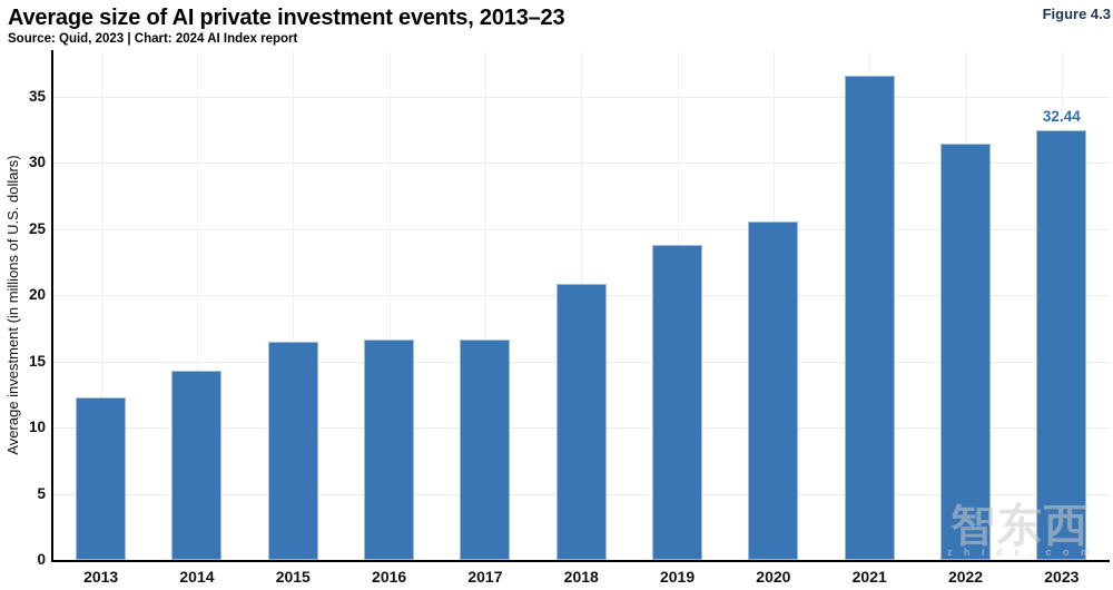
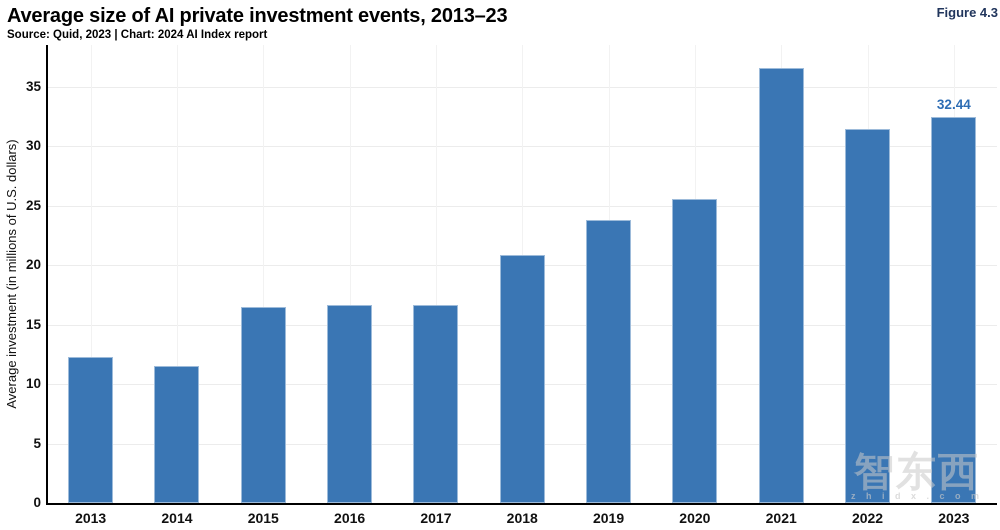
2014: 14.3 -> 11.5
